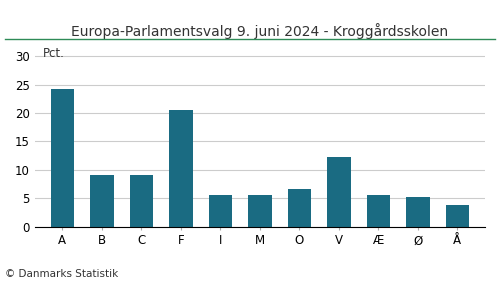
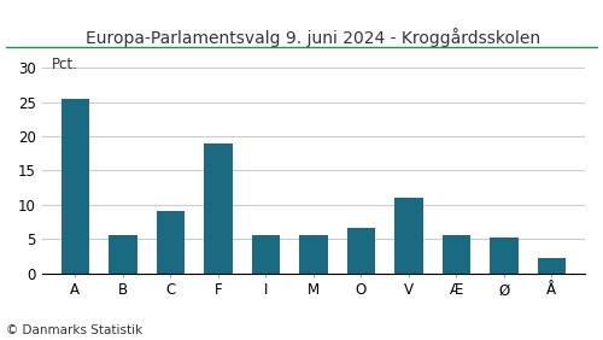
A: 24.2 -> 25.4
B: 9.0 -> 5.6
F: 20.6 -> 19.0
V: 12.2 -> 11.1
Å: 3.8 -> 2.2
